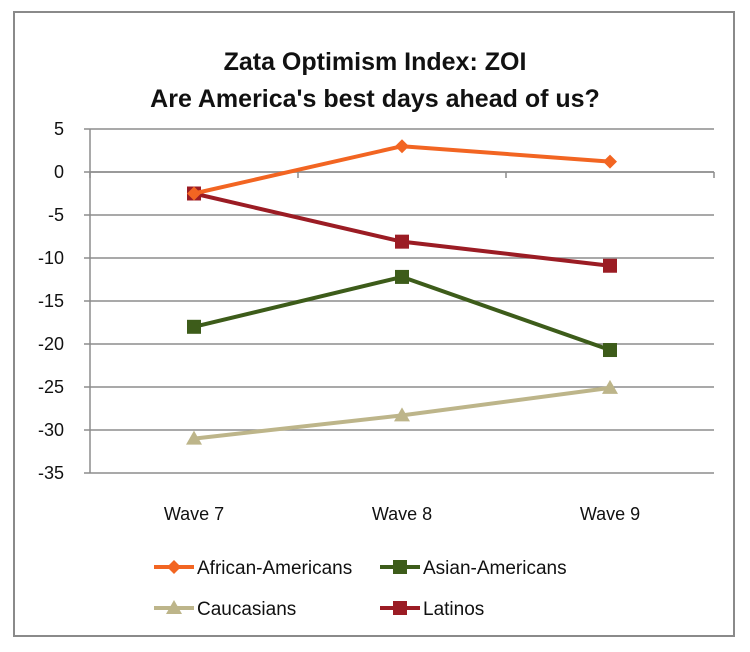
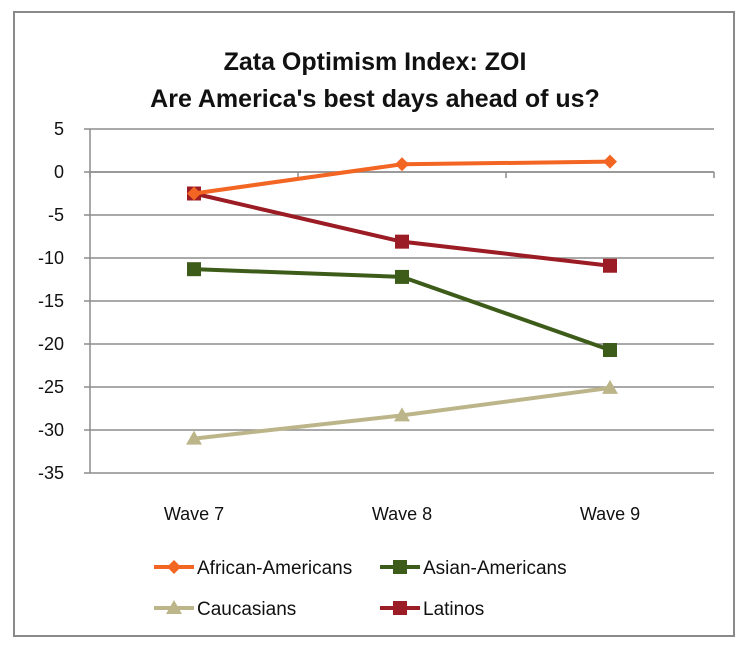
Asian-Americans/Wave 7: -18 -> -11
African-Americans/Wave 8: 3 -> 1
